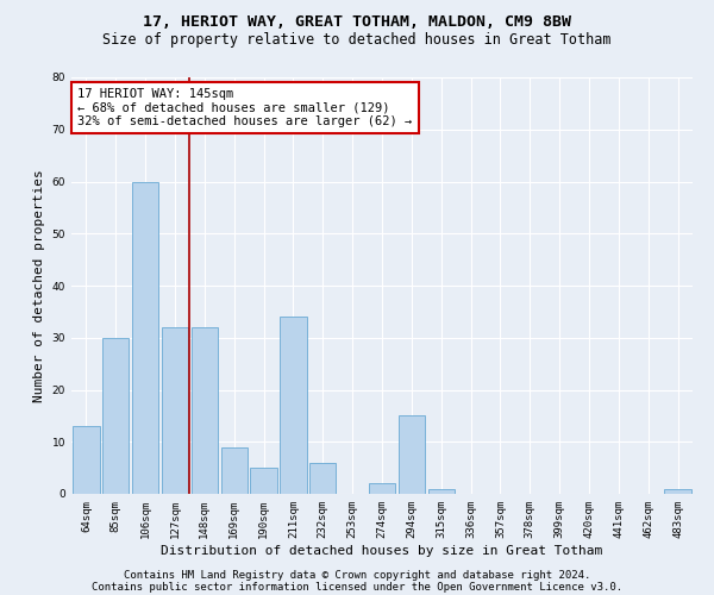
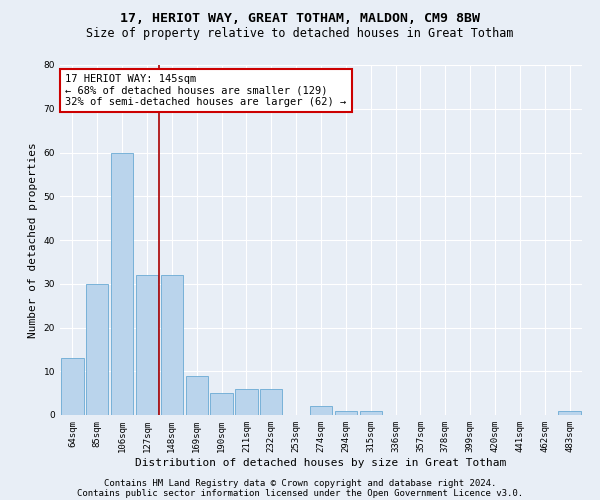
211sqm: 34 -> 6
294sqm: 15 -> 1
